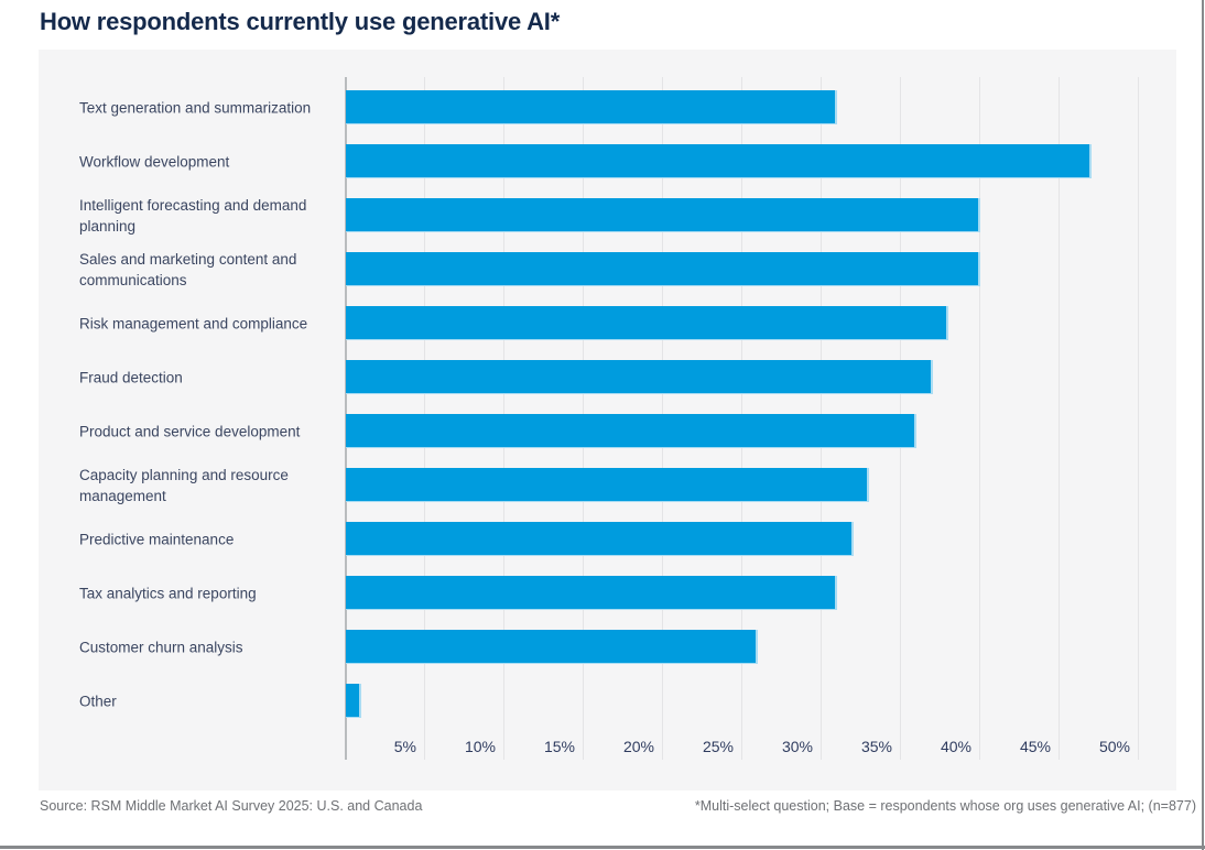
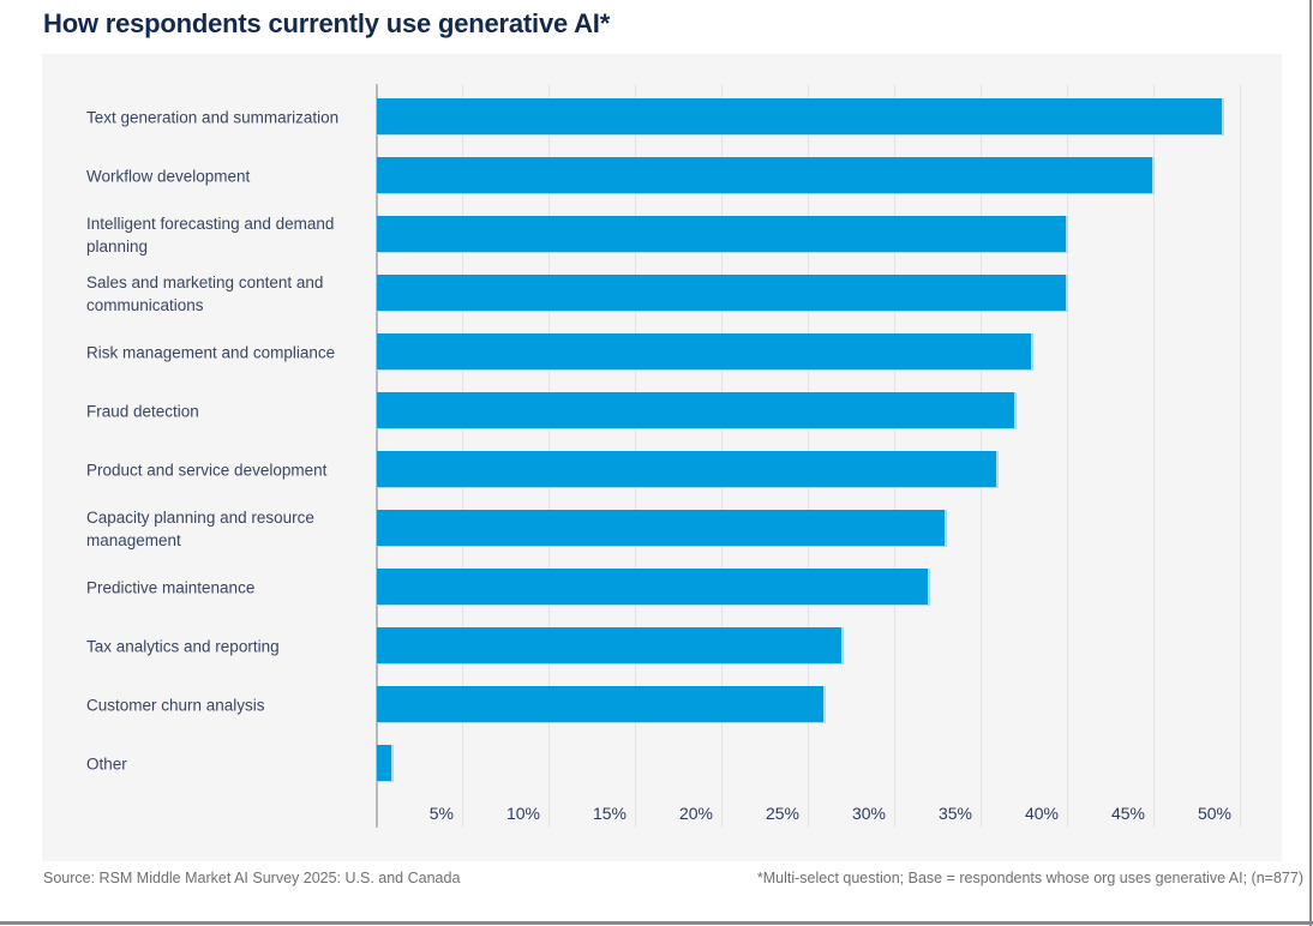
Text generation and summarization: 31% -> 49%
Workflow development: 47% -> 45%
Tax analytics and reporting: 31% -> 27%
